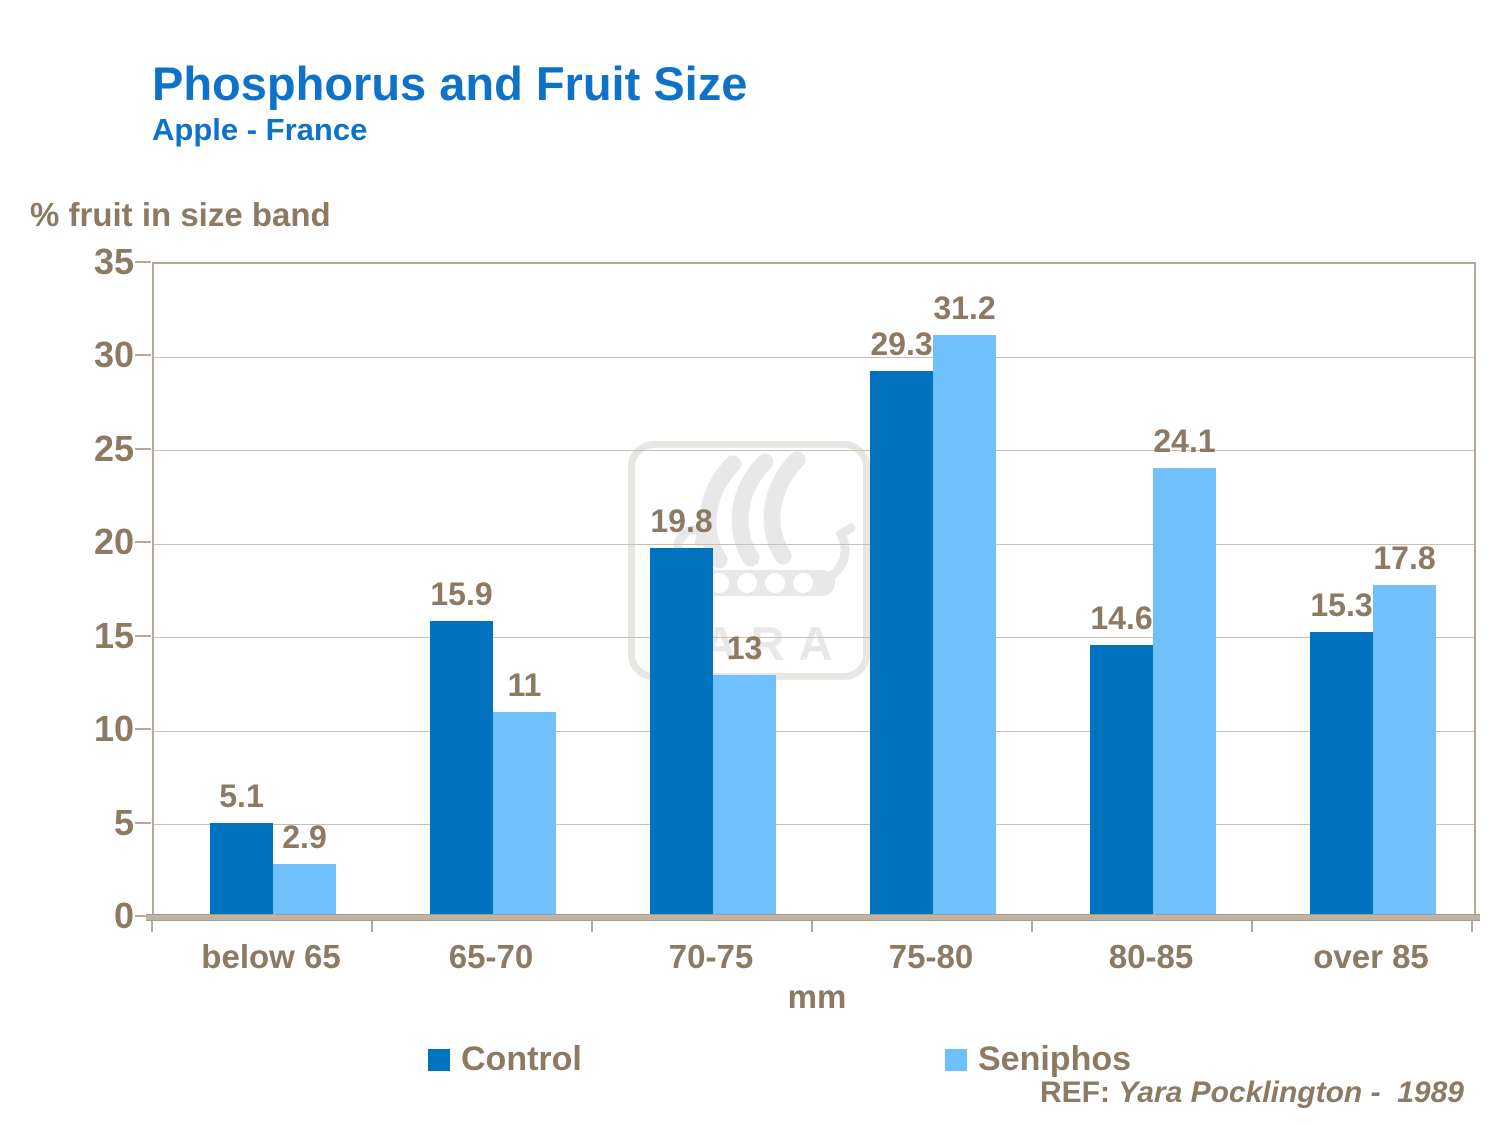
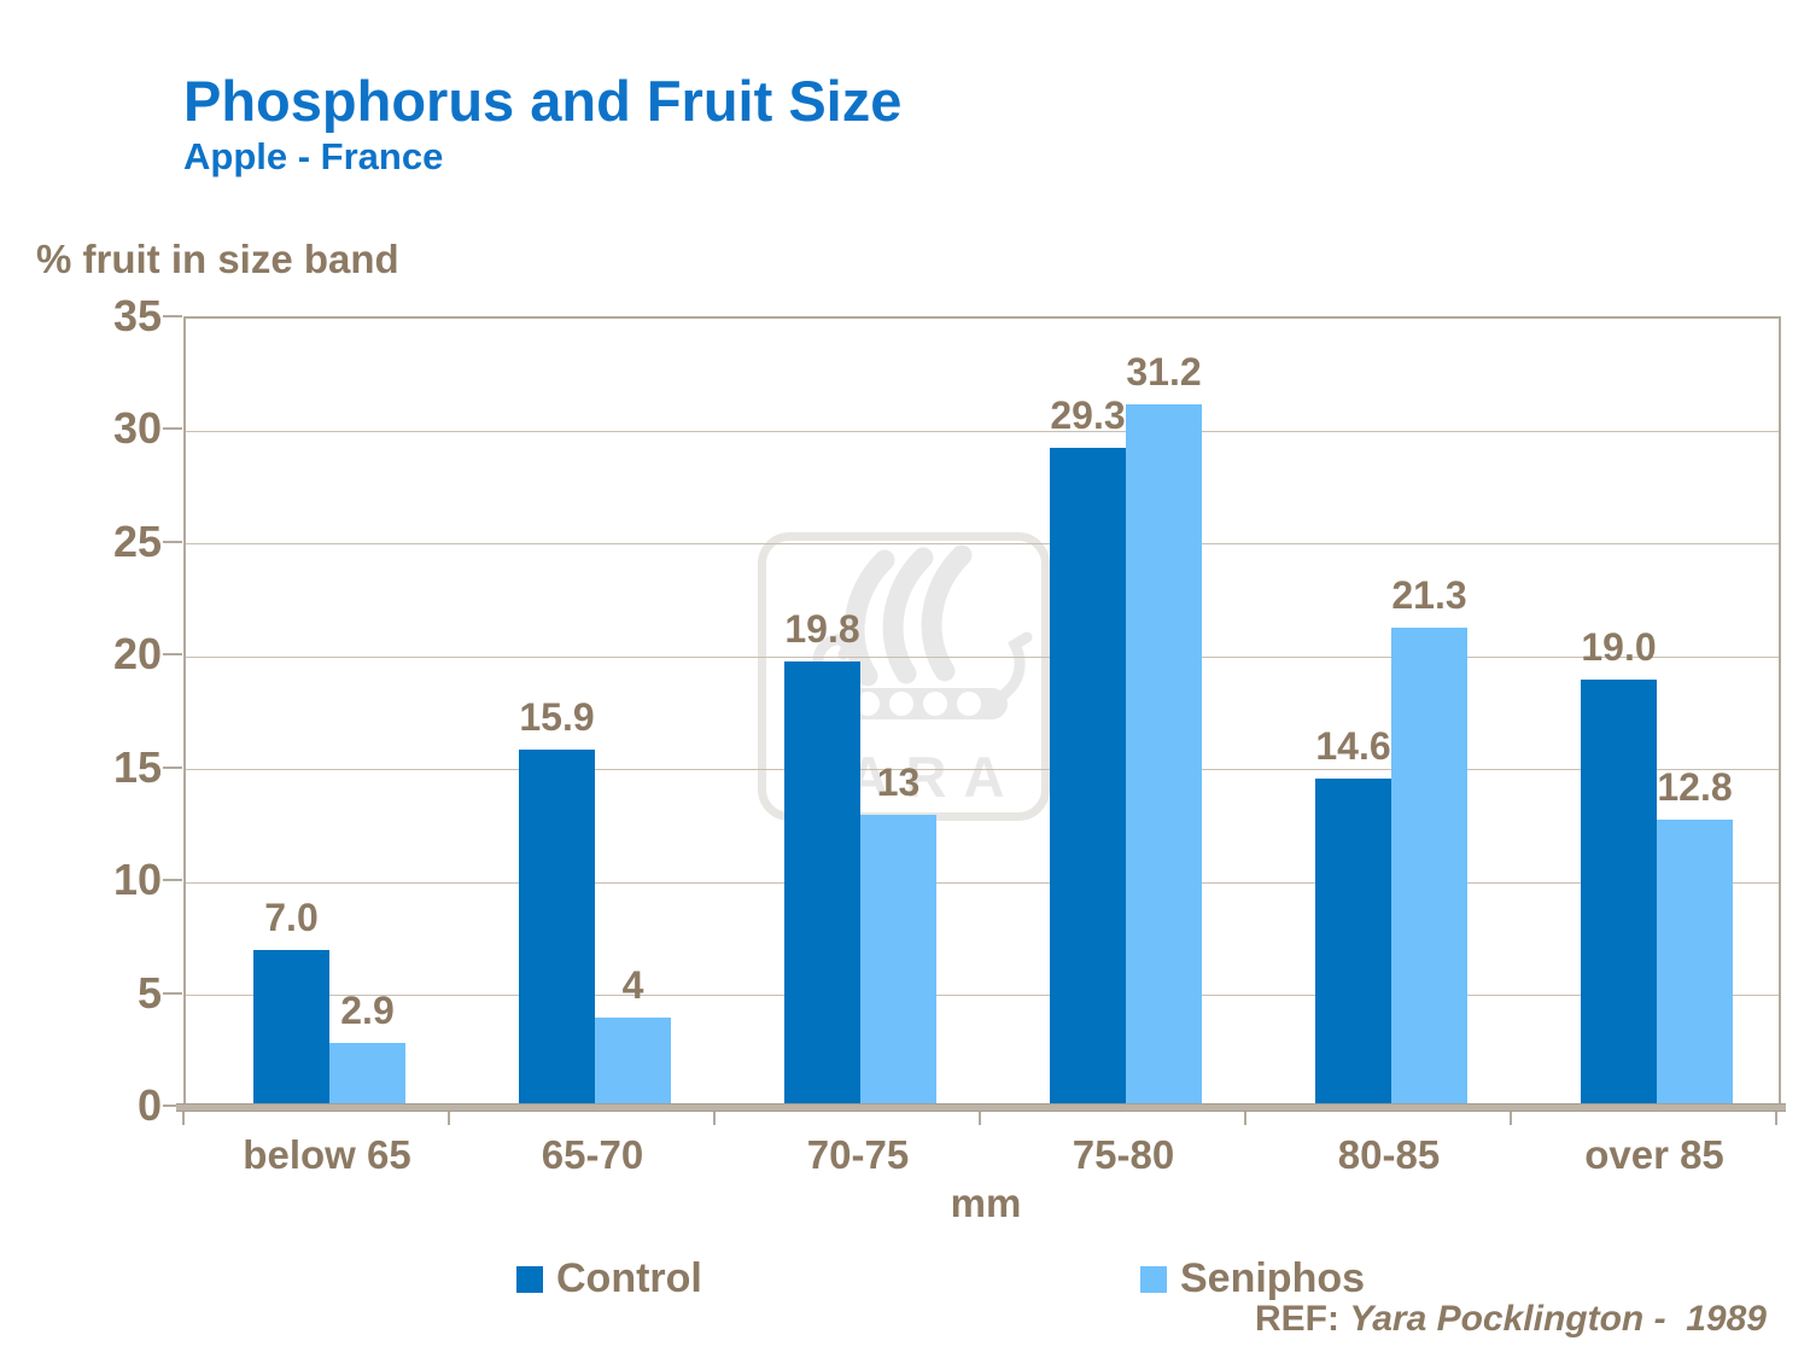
Control/below 65: 5.1 -> 7.0
Seniphos/65-70: 11 -> 4
Seniphos/80-85: 24.1 -> 21.3
Control/over 85: 15.3 -> 19.0
Seniphos/over 85: 17.8 -> 12.8
